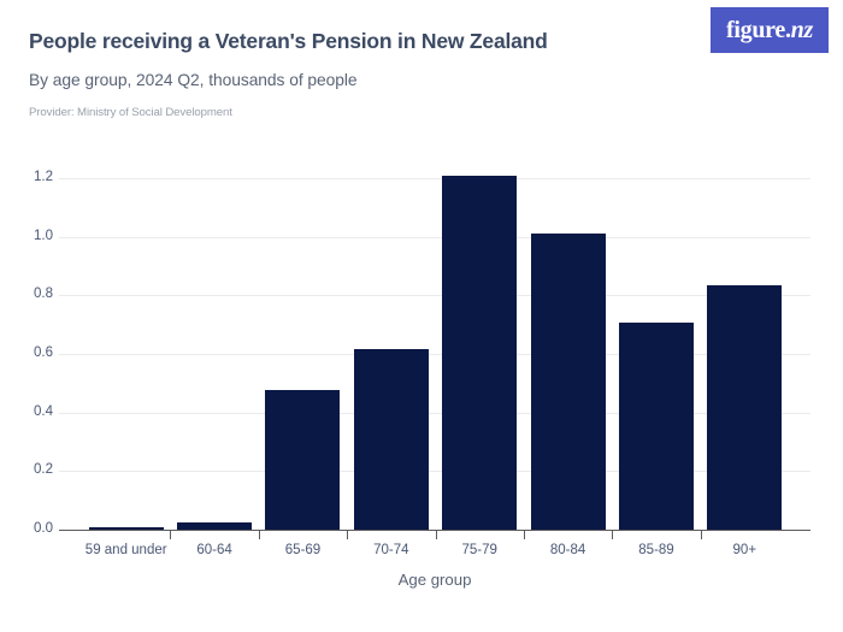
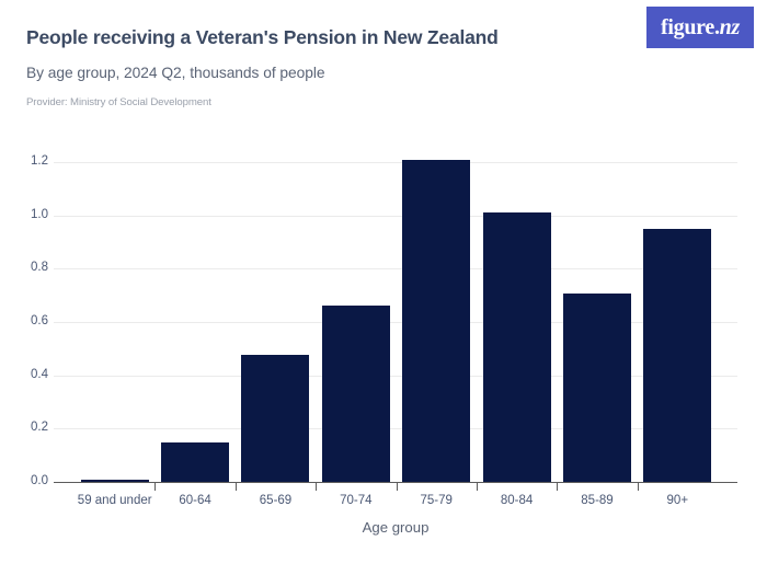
60-64: 0.03 -> 0.15
70-74: 0.61 -> 0.66
90+: 0.83 -> 0.95
